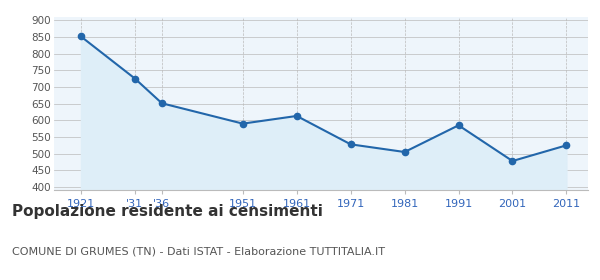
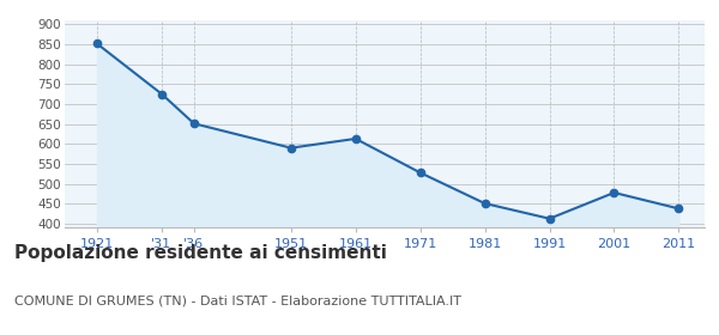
1981: 505 -> 451
1991: 585 -> 413
2011: 525 -> 438
